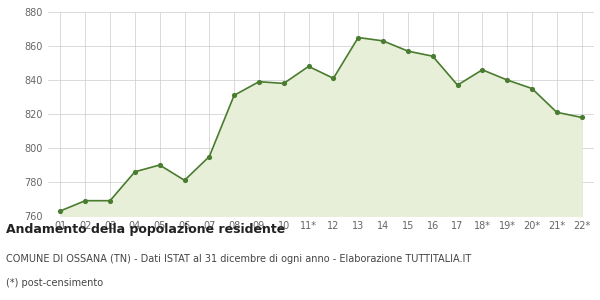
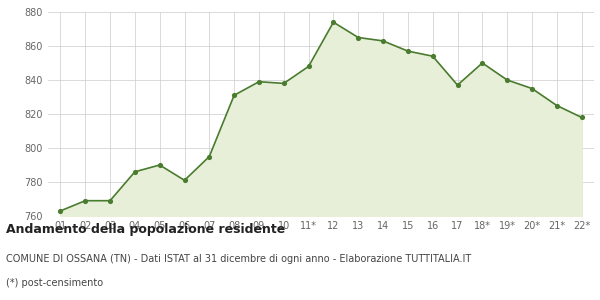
12: 841 -> 874
18*: 846 -> 850
21*: 821 -> 825
